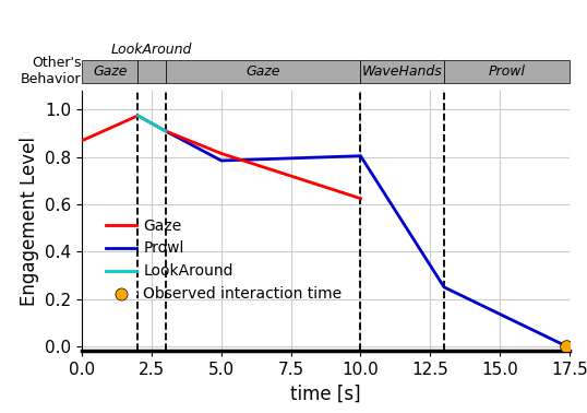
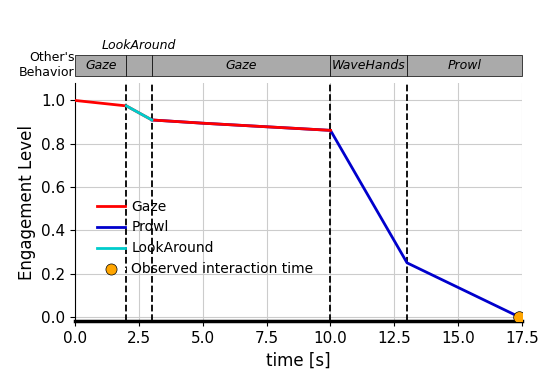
Gaze/0.0: 0.870 -> 1.000
Gaze/5.0: 0.815 -> 0.895
Prowl/5.0: 0.785 -> 0.895
Gaze/10.0: 0.625 -> 0.862
Prowl/10.0: 0.805 -> 0.862
